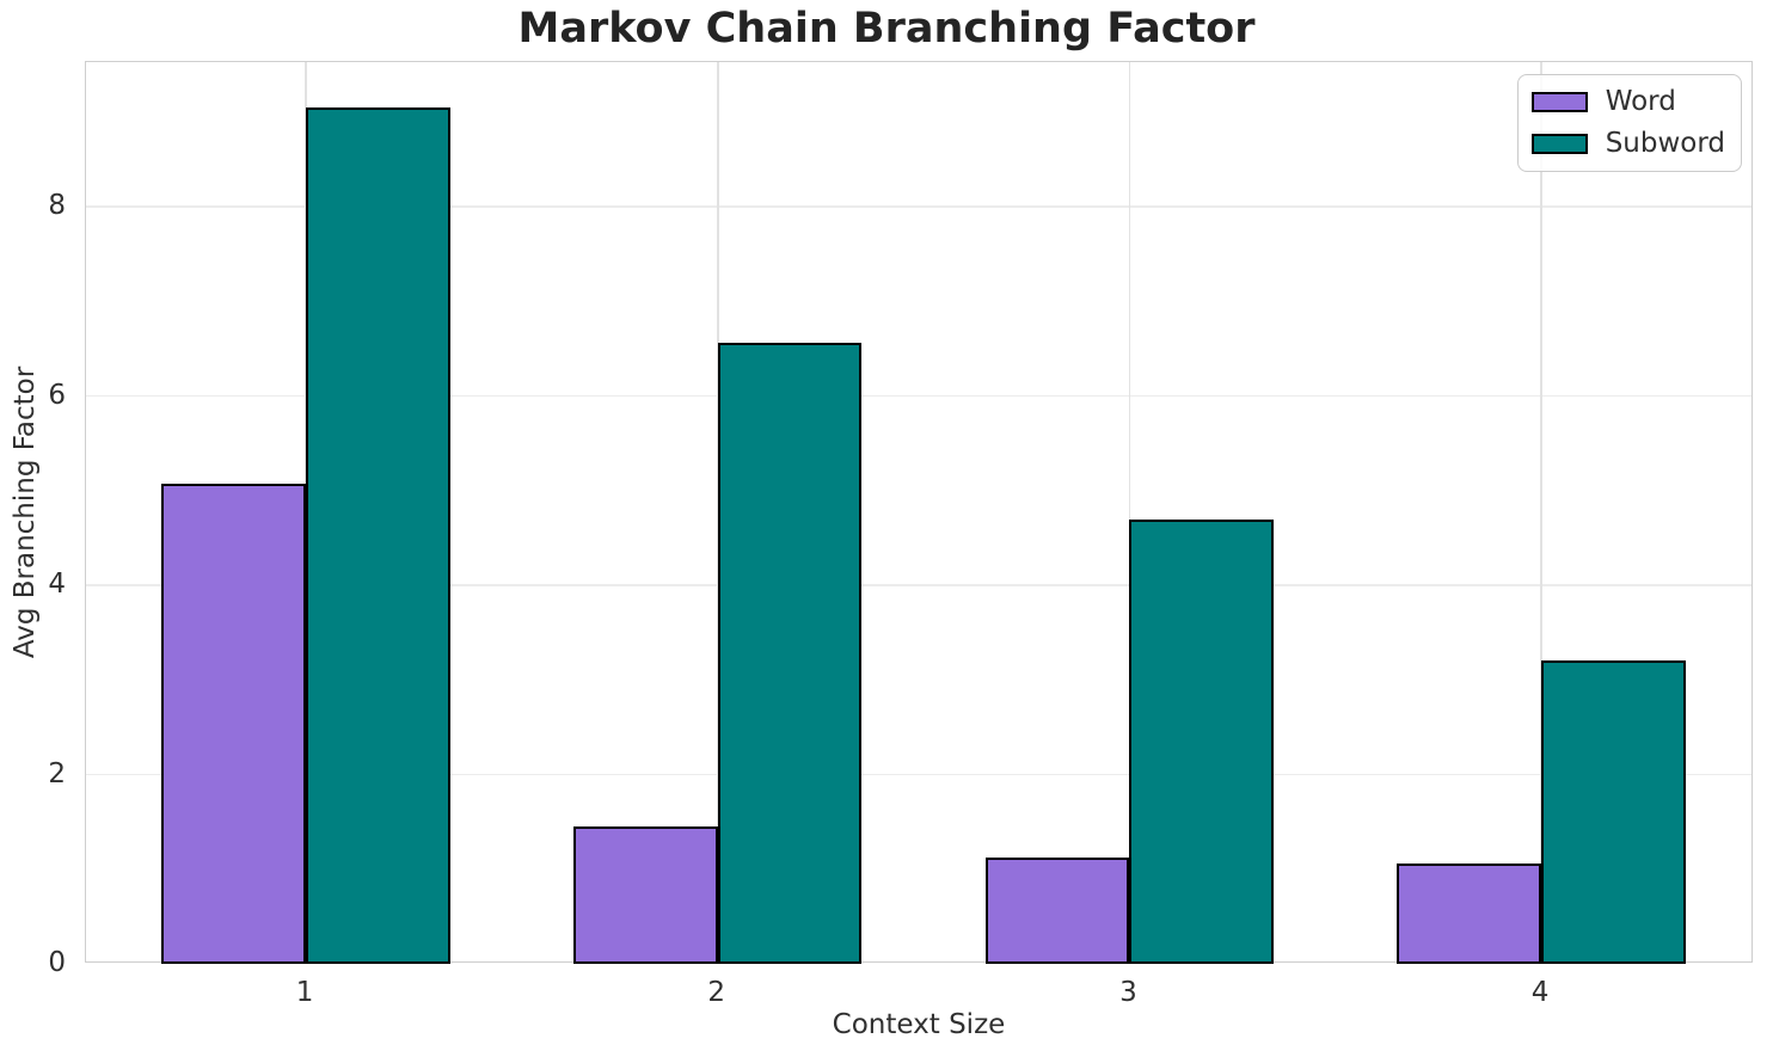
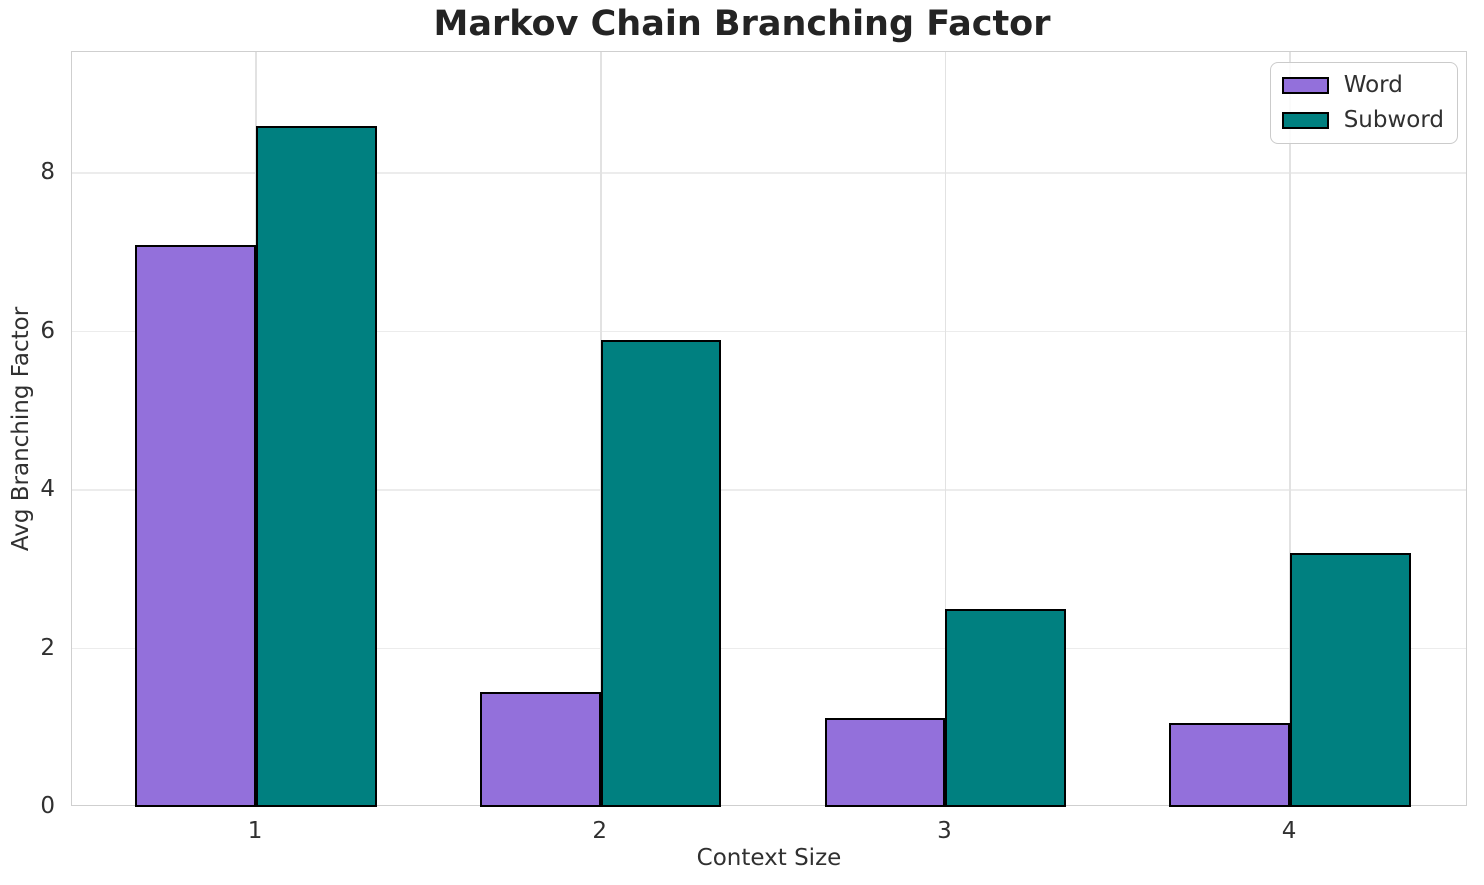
Word/1: 5.1 -> 7.1
Subword/1: 9.1 -> 8.6
Subword/2: 6.6 -> 5.9
Subword/3: 4.7 -> 2.5
